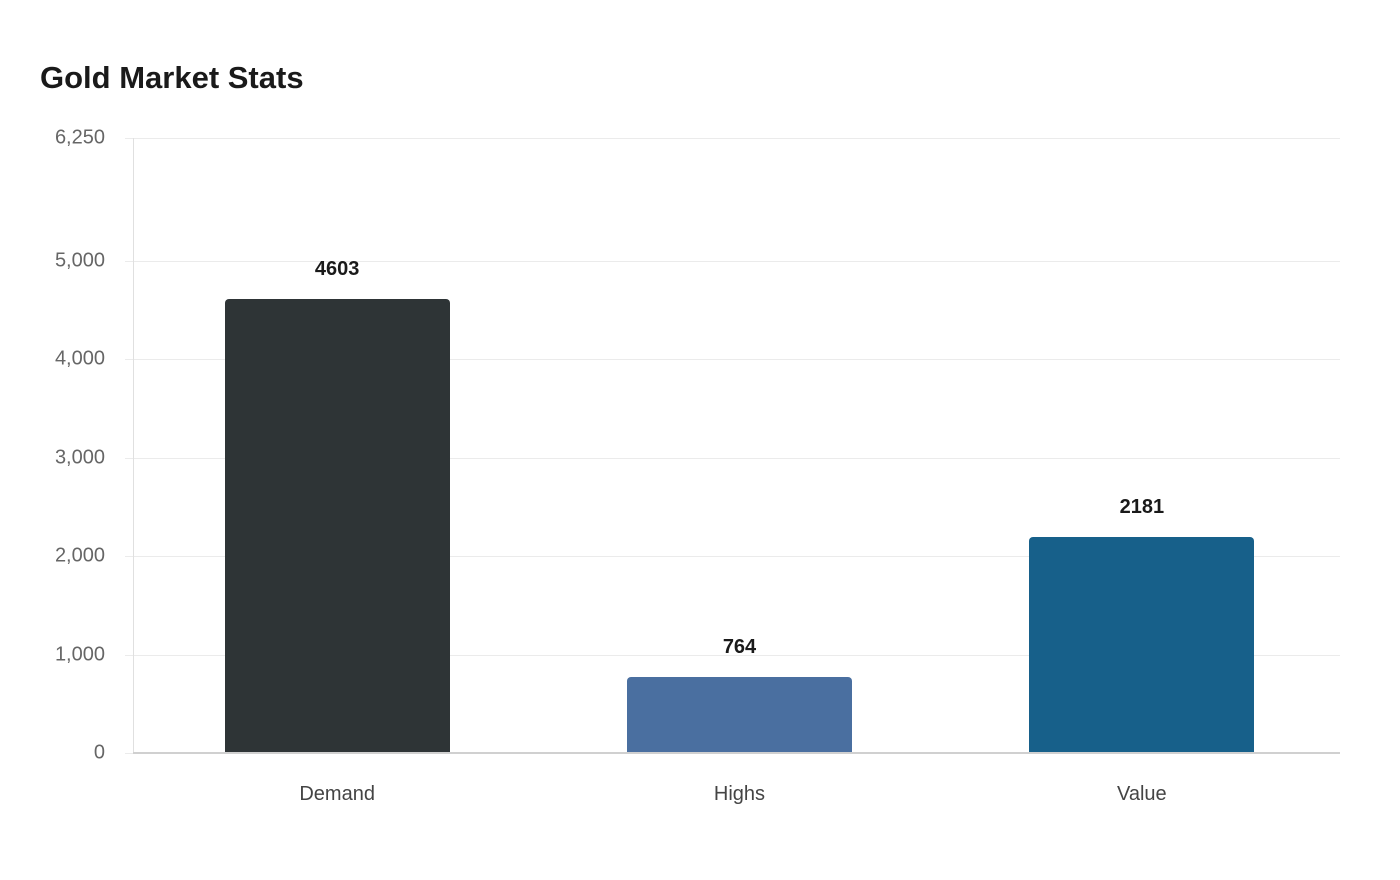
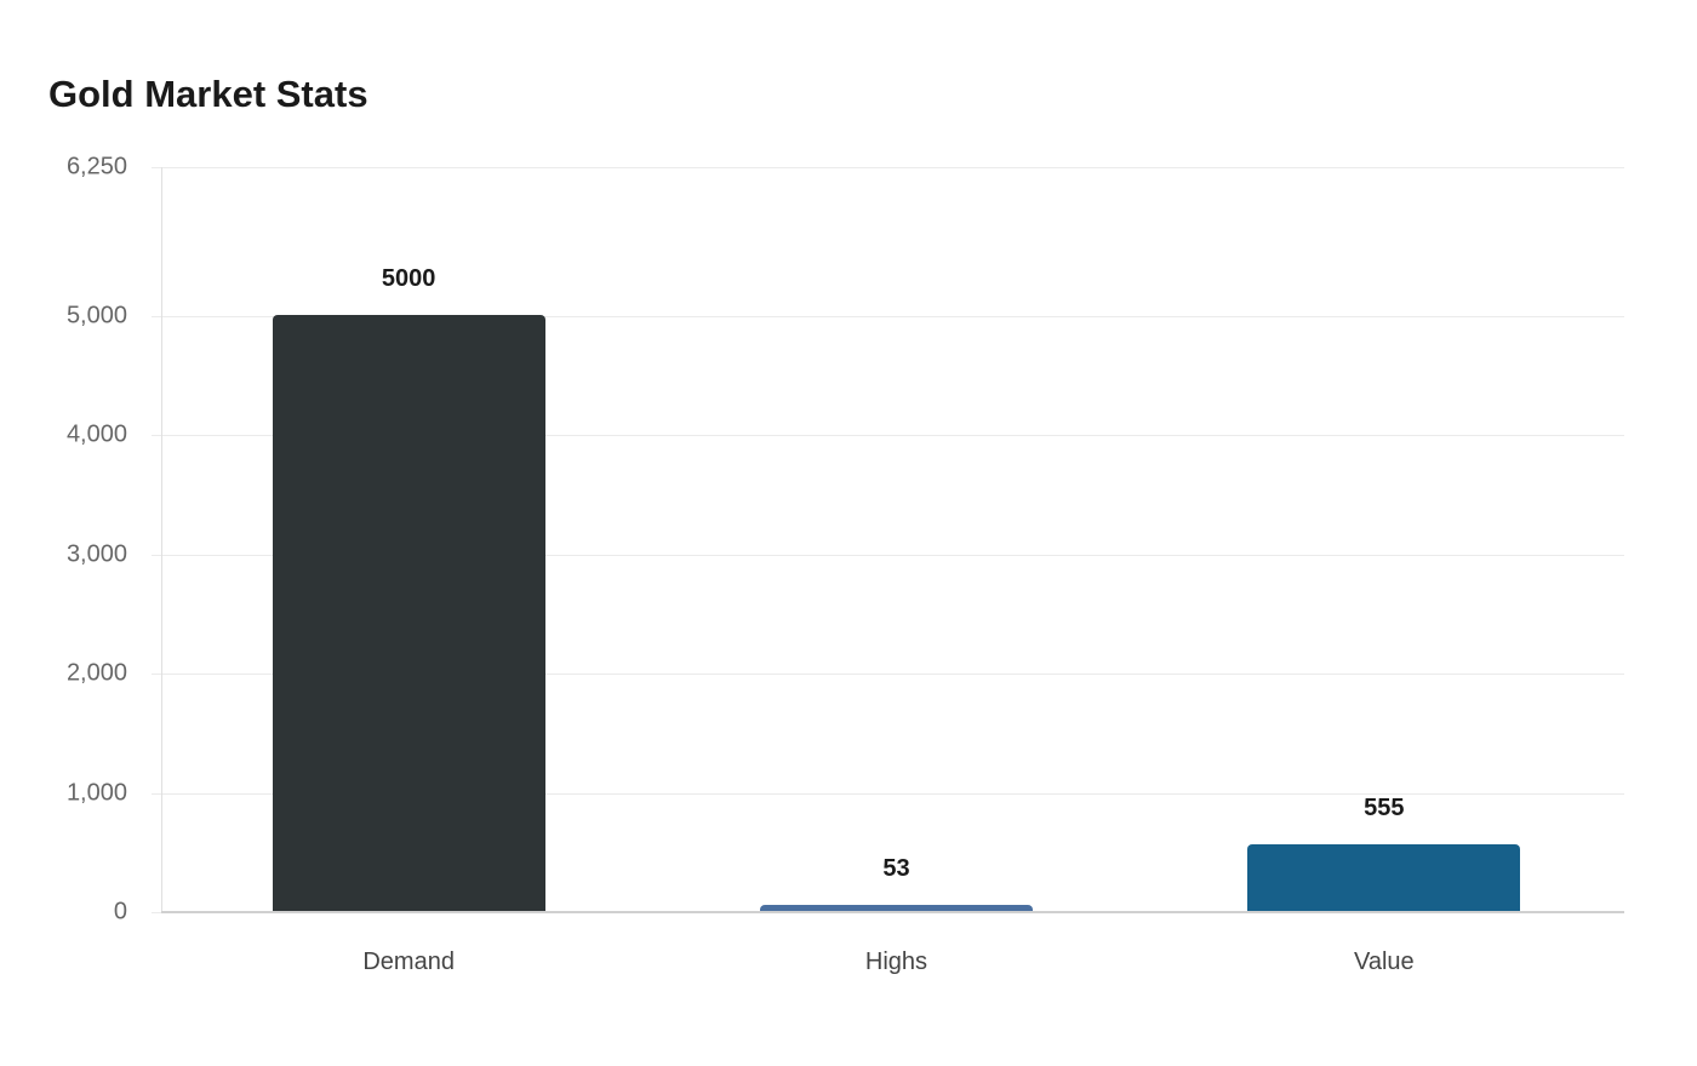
Demand: 4603 -> 5000
Highs: 764 -> 53
Value: 2181 -> 555
